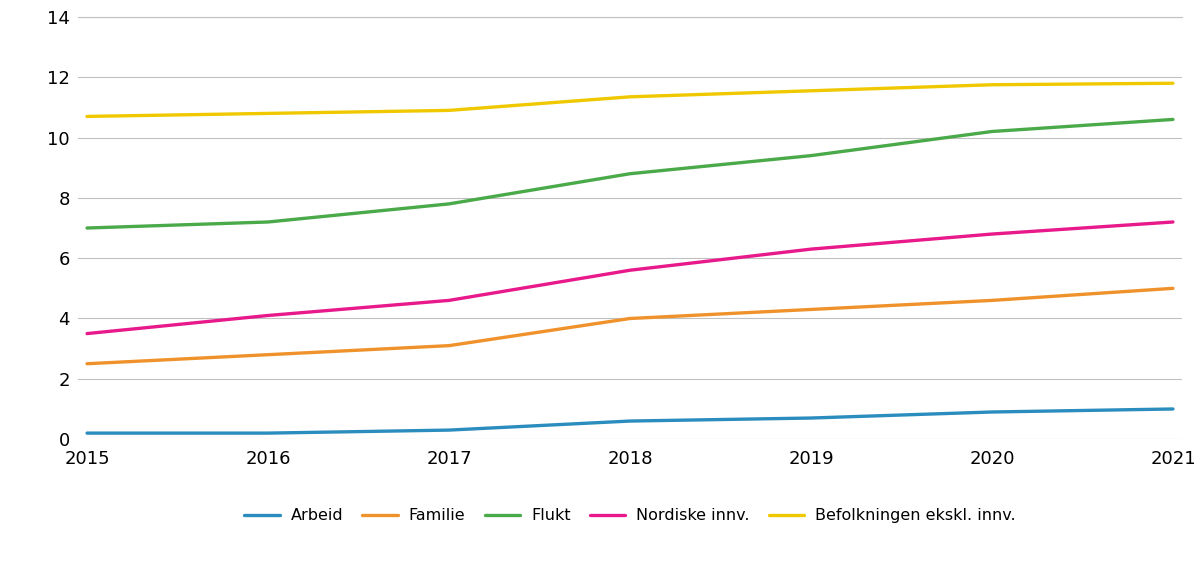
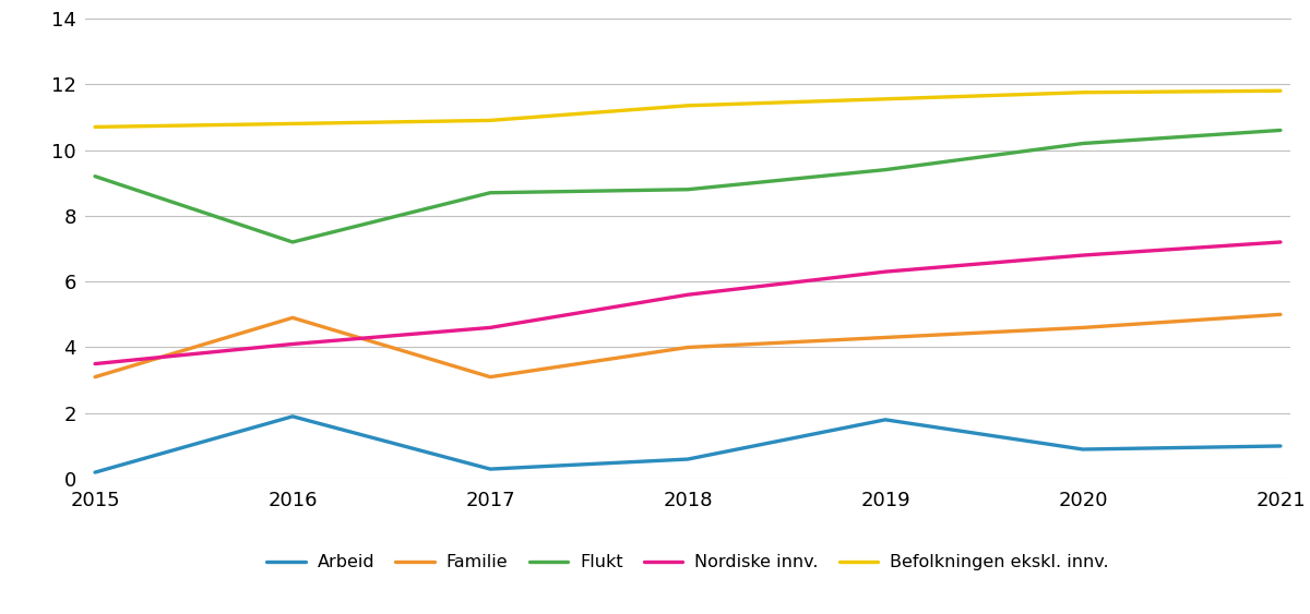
Familie/2015: 2.5 -> 3.1
Flukt/2015: 7.0 -> 9.2
Arbeid/2016: 0.2 -> 1.9
Familie/2016: 2.8 -> 4.9
Flukt/2017: 7.8 -> 8.7
Arbeid/2019: 0.7 -> 1.8
